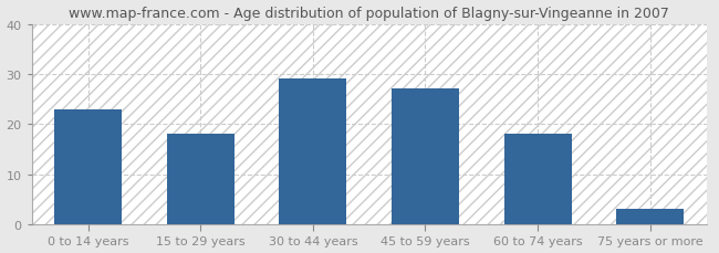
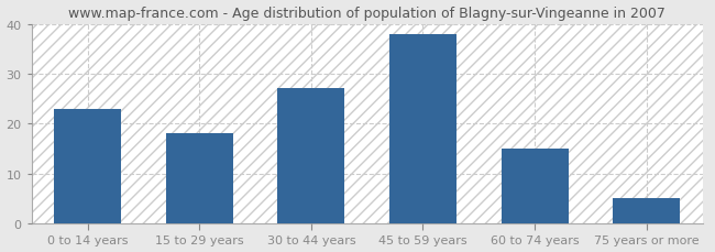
30 to 44 years: 29 -> 27
45 to 59 years: 27 -> 38
60 to 74 years: 18 -> 15
75 years or more: 3 -> 5
